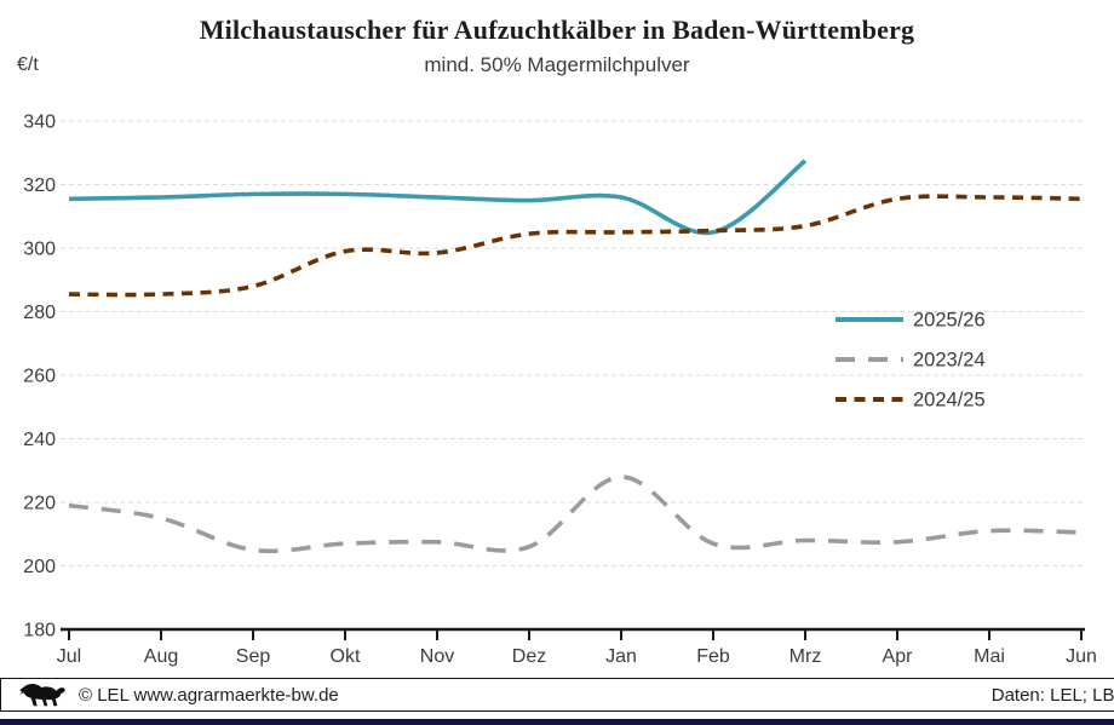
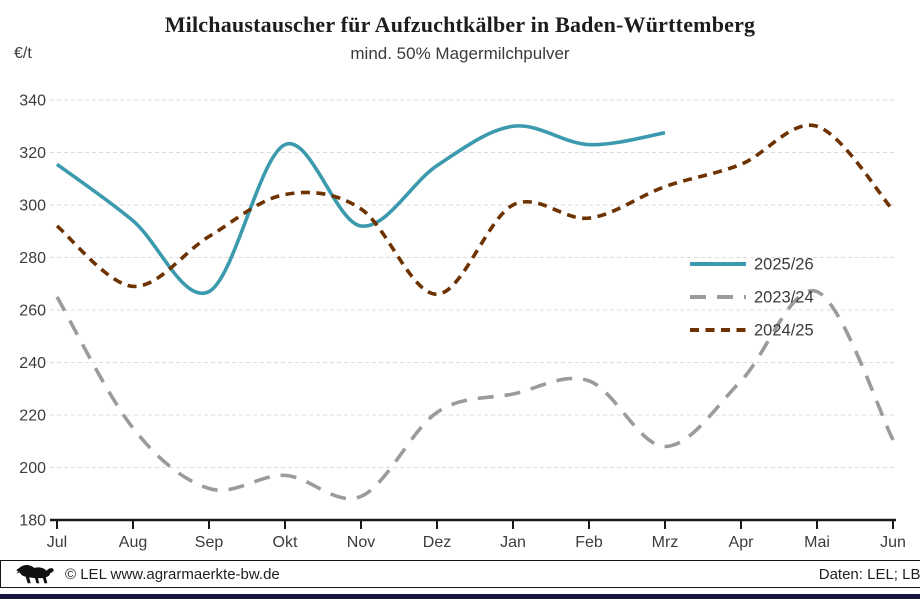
2023/24/Jul: 219 -> 265
2024/25/Jul: 286 -> 292
2025/26/Aug: 316 -> 294
2024/25/Aug: 286 -> 269
2025/26/Sep: 317 -> 267
2023/24/Sep: 205 -> 192
2025/26/Okt: 317 -> 323
2023/24/Okt: 207 -> 197
2024/25/Okt: 299 -> 304
2025/26/Nov: 316 -> 292
2023/24/Nov: 208 -> 189
2023/24/Dez: 206 -> 221
2024/25/Dez: 304 -> 266
2025/26/Jan: 316 -> 330
2024/25/Jan: 305 -> 300
2025/26/Feb: 305 -> 323
2023/24/Feb: 207 -> 233
2024/25/Feb: 306 -> 295
2023/24/Apr: 208 -> 233
2023/24/Mai: 211 -> 267
2024/25/Mai: 316 -> 330
2024/25/Jun: 316 -> 298
